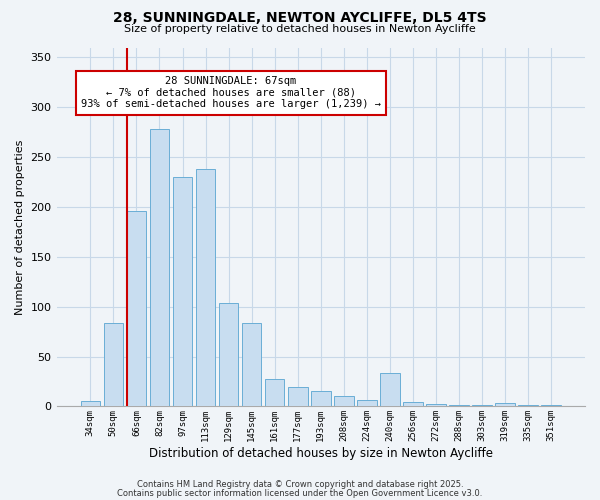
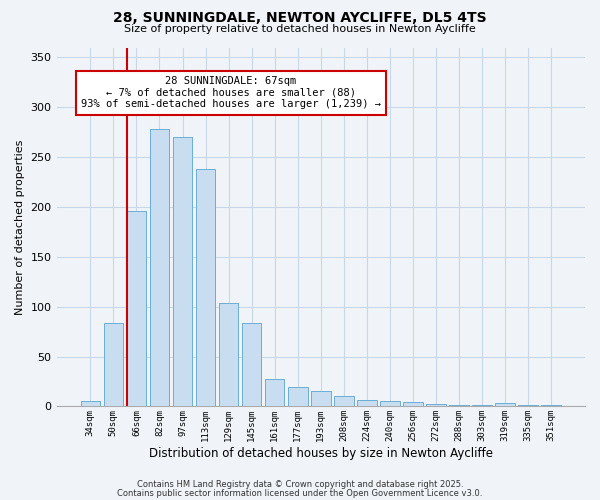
97sqm: 230 -> 270
240sqm: 34 -> 5
